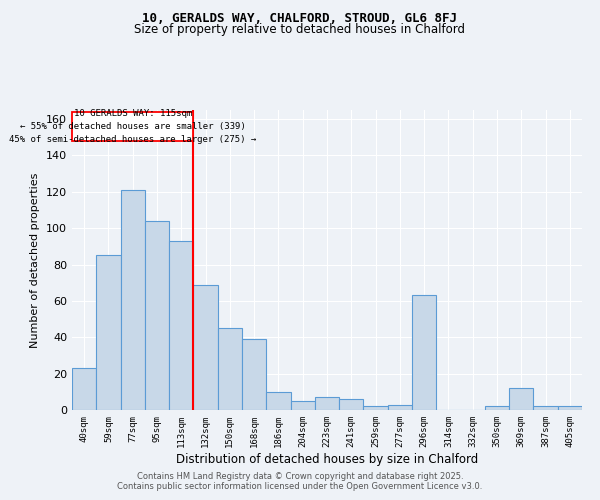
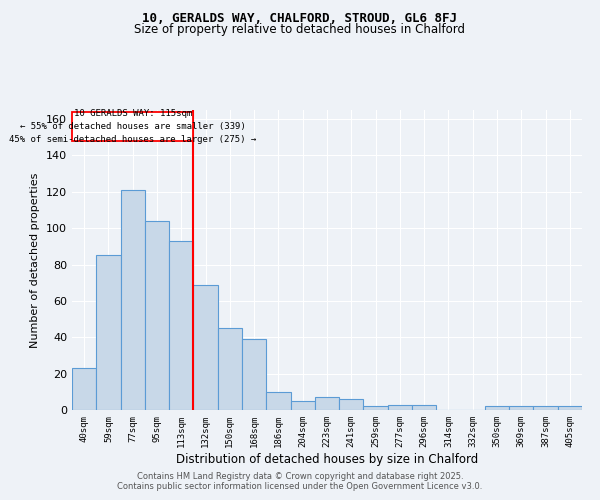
296sqm: 63 -> 3
369sqm: 12 -> 2
